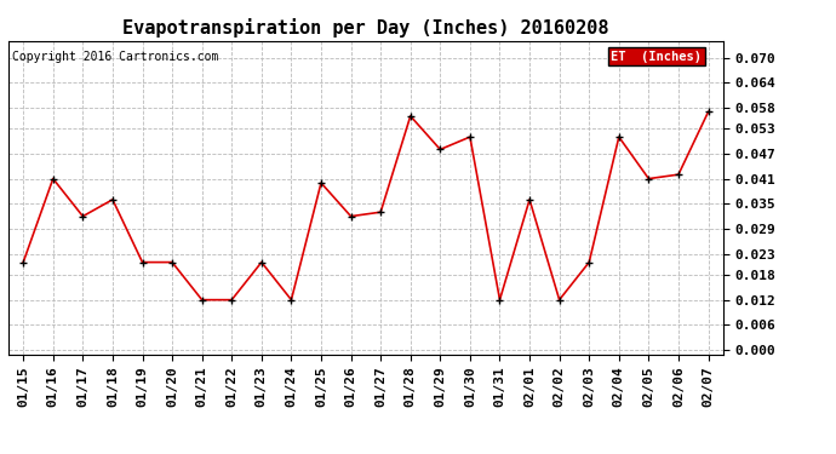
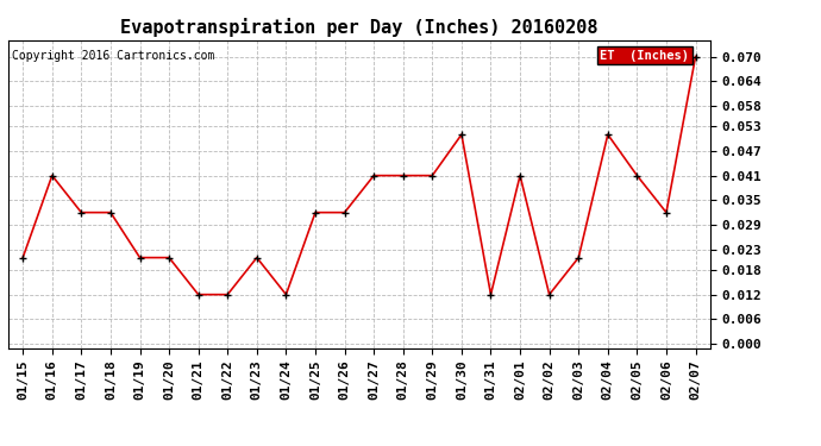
01/18: 0.036 -> 0.032
01/25: 0.040 -> 0.032
01/27: 0.033 -> 0.041
01/28: 0.056 -> 0.041
01/29: 0.048 -> 0.041
02/01: 0.036 -> 0.041
02/06: 0.042 -> 0.032
02/07: 0.057 -> 0.070
